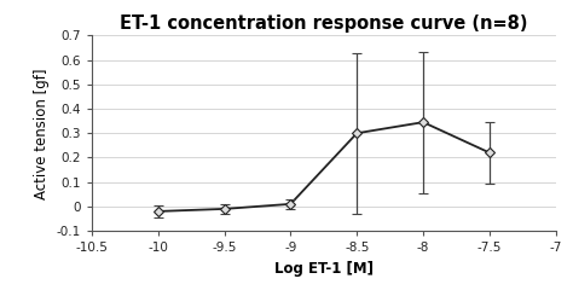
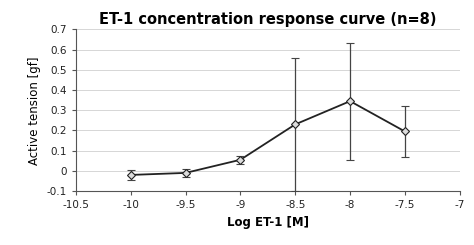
-9: 0.010 -> 0.055
-8.5: 0.300 -> 0.230
-7.5: 0.220 -> 0.195
